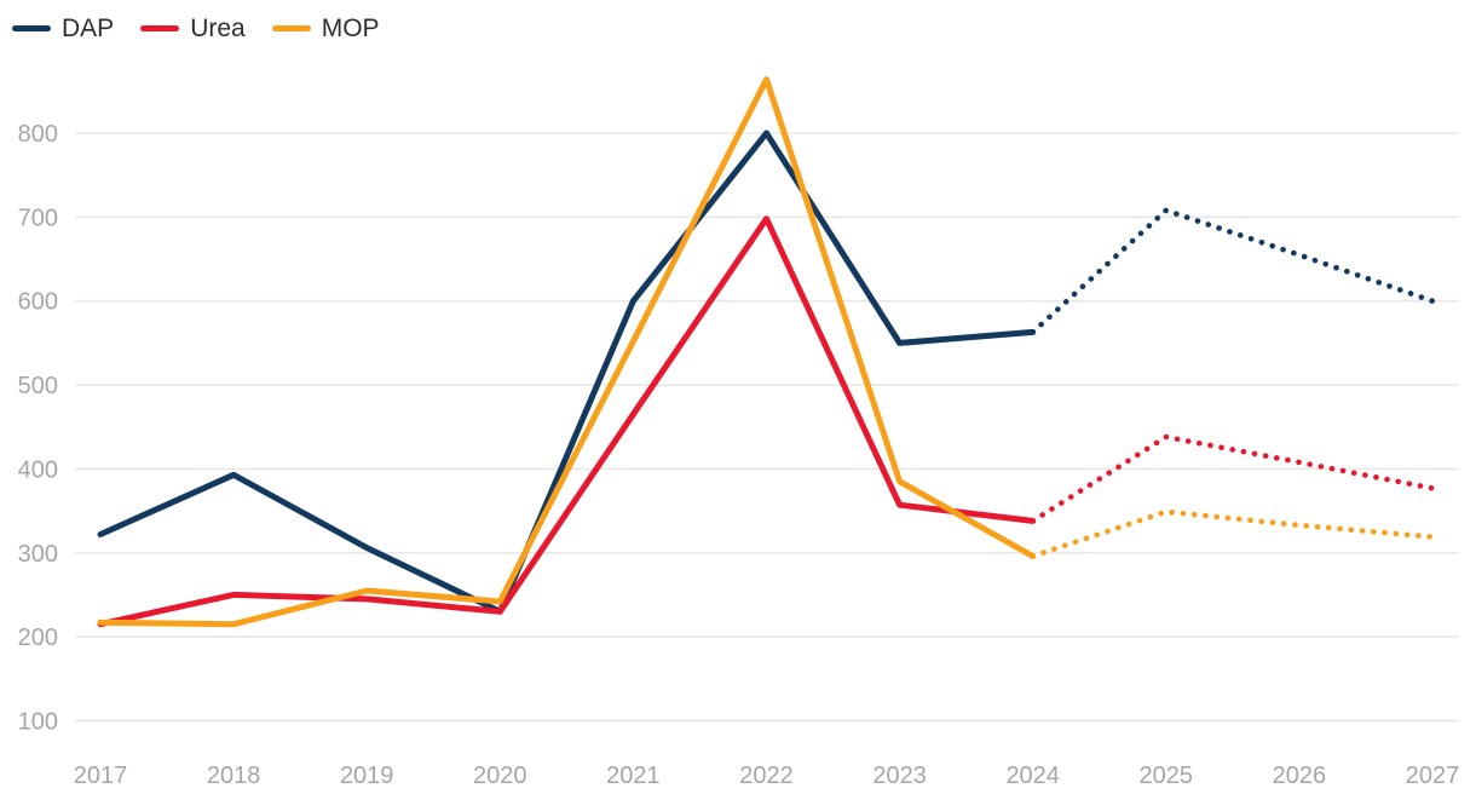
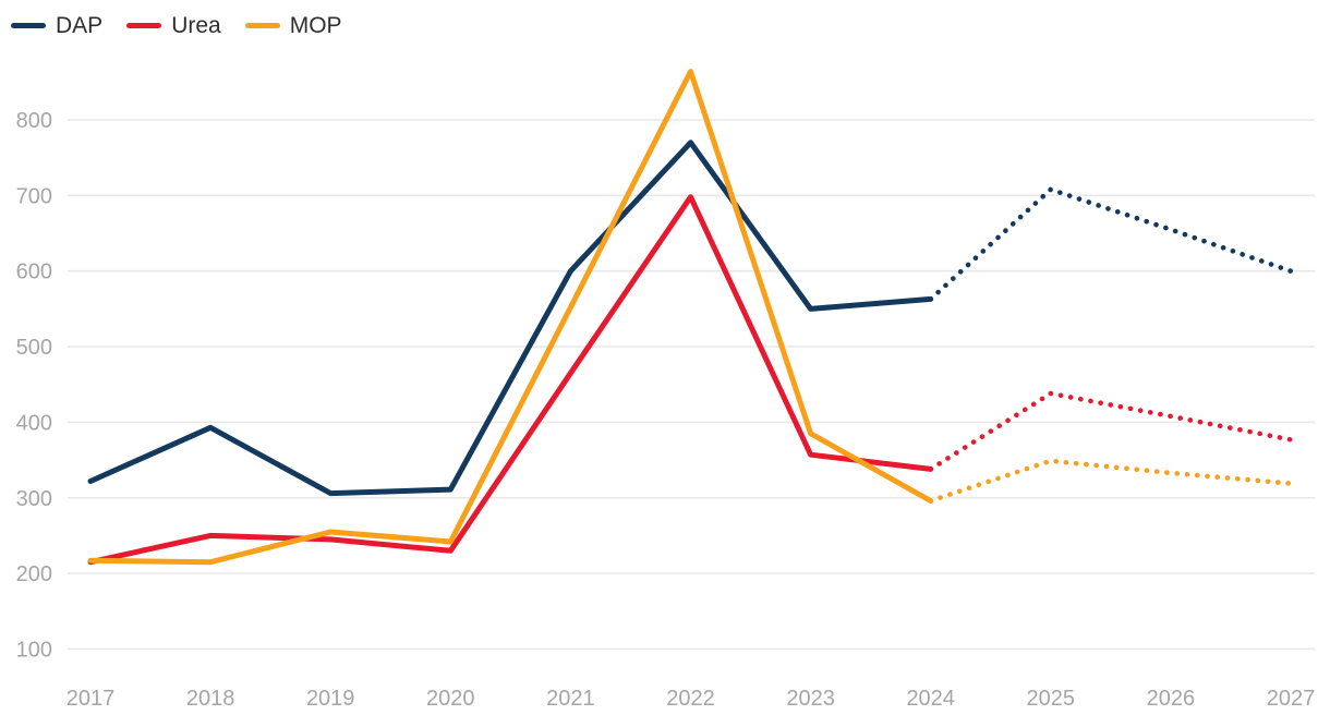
DAP/2020: 230 -> 310
DAP/2022: 800 -> 770
